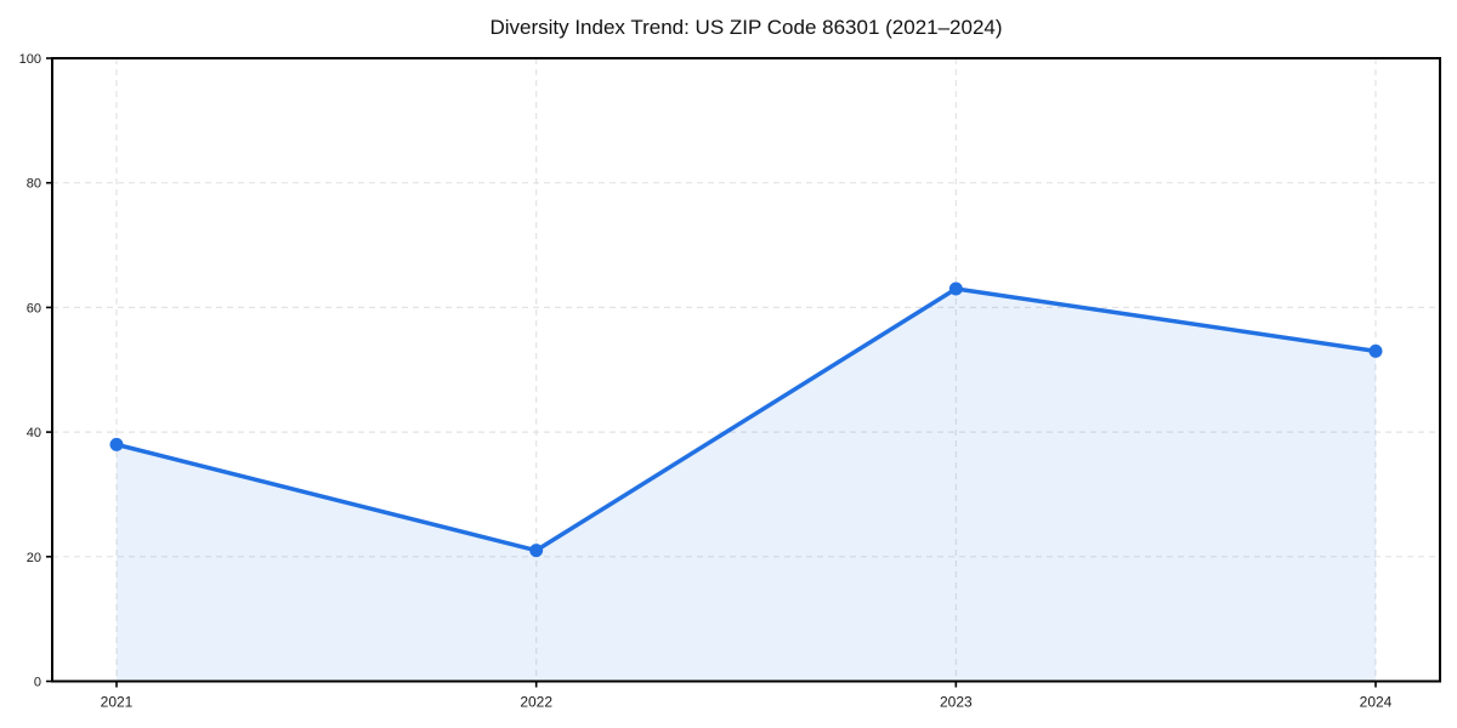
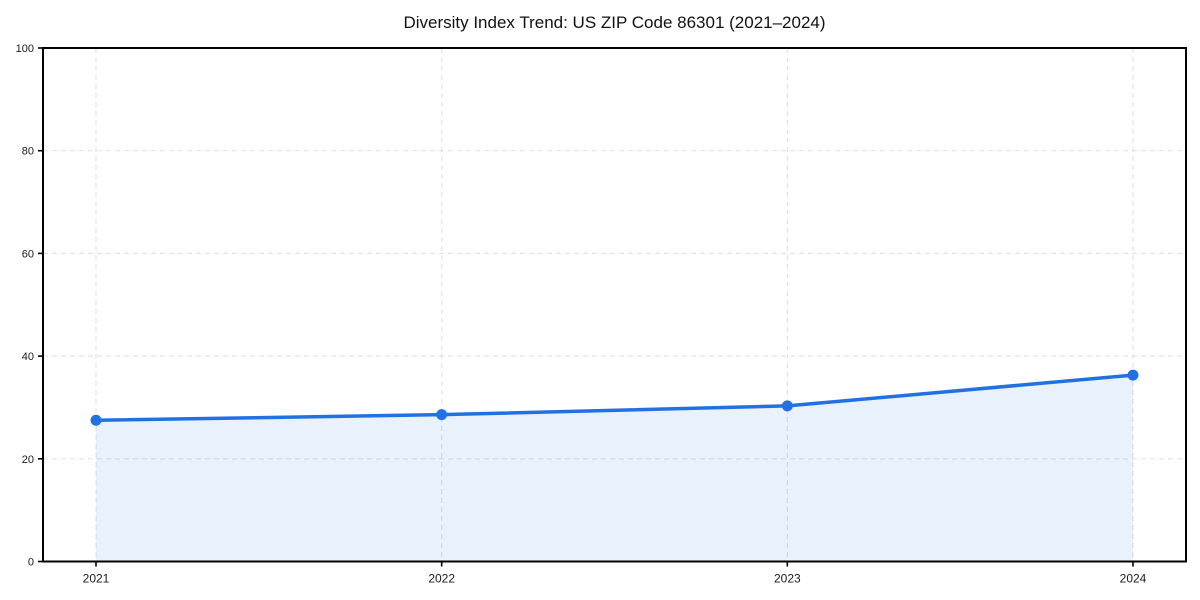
2021: 38 -> 28
2022: 21 -> 29
2023: 63 -> 30
2024: 53 -> 36
